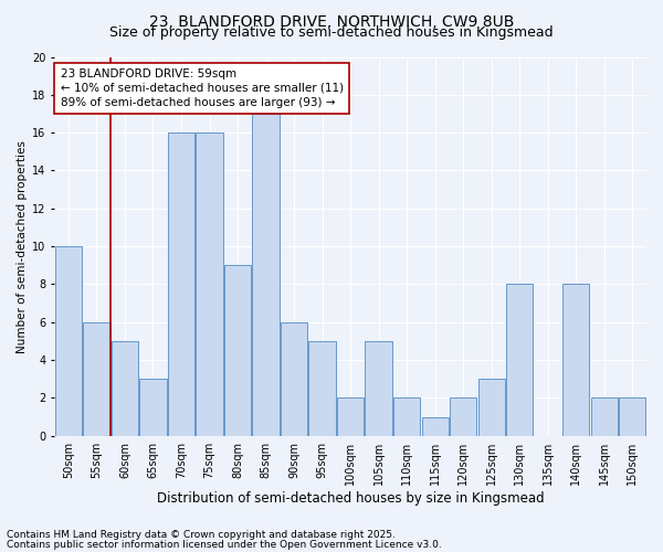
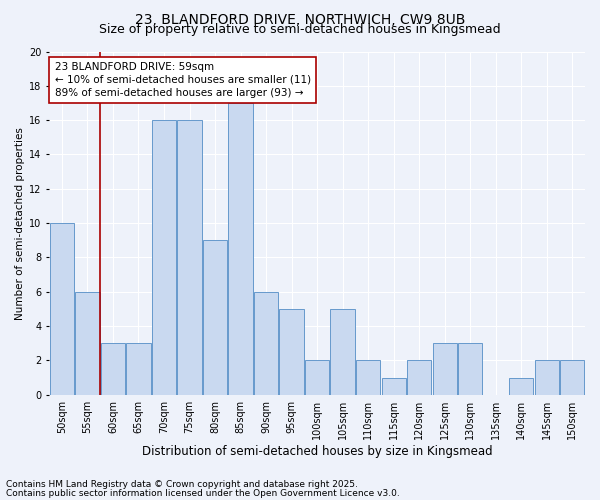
60sqm: 5 -> 3
130sqm: 8 -> 3
140sqm: 8 -> 1
